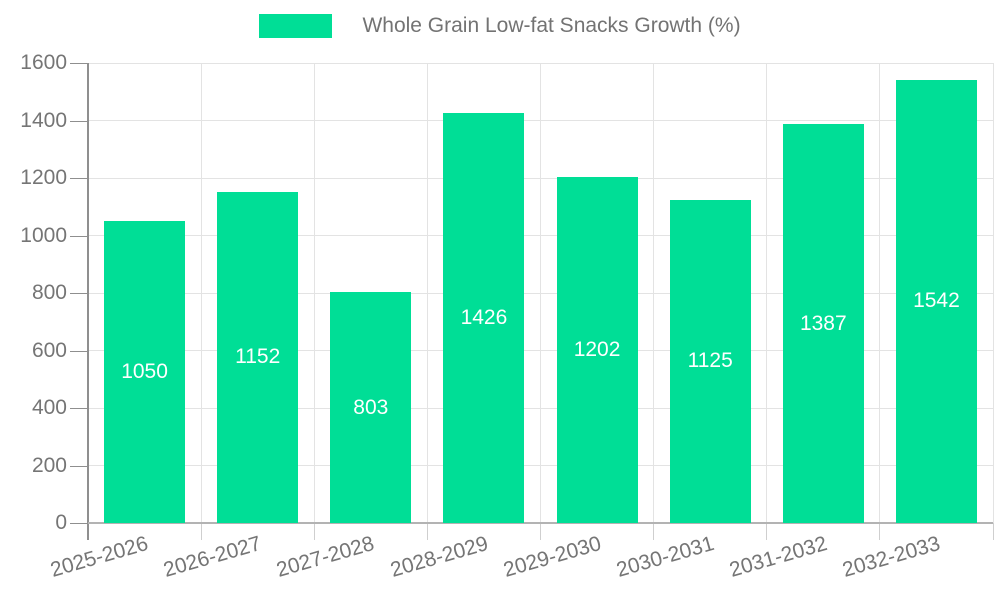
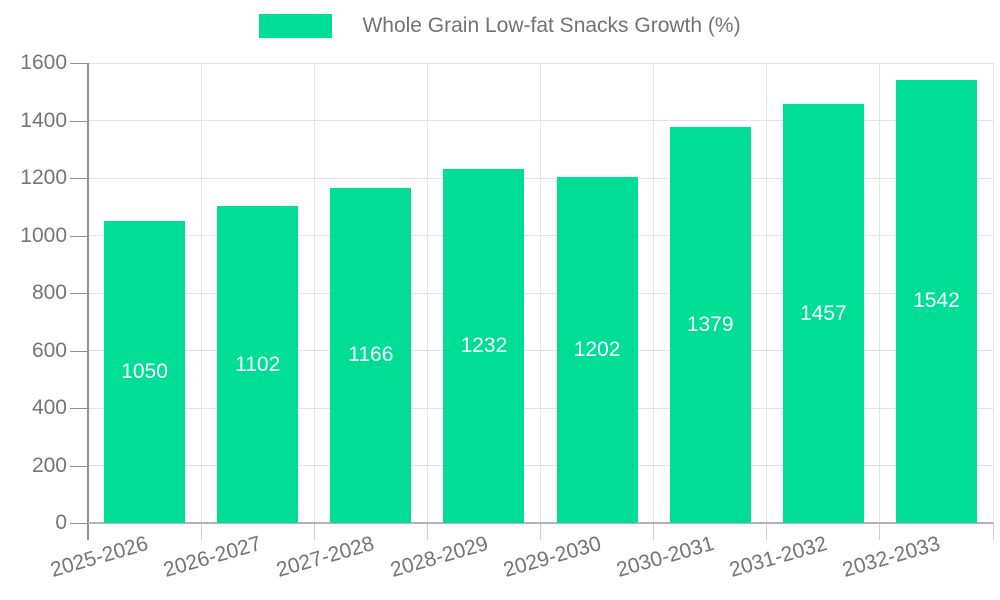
2026-2027: 1152 -> 1102
2027-2028: 803 -> 1166
2028-2029: 1426 -> 1232
2030-2031: 1125 -> 1379
2031-2032: 1387 -> 1457
